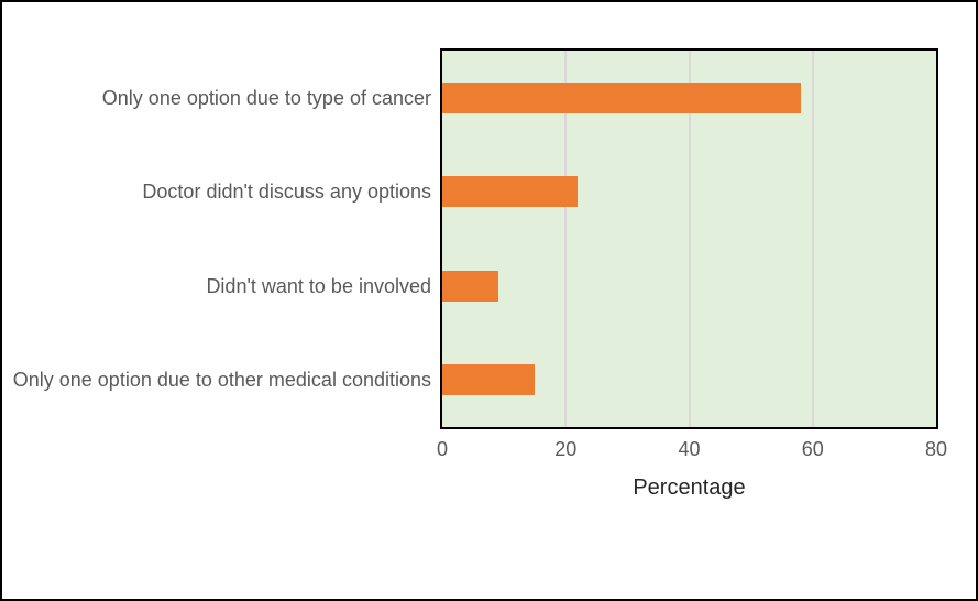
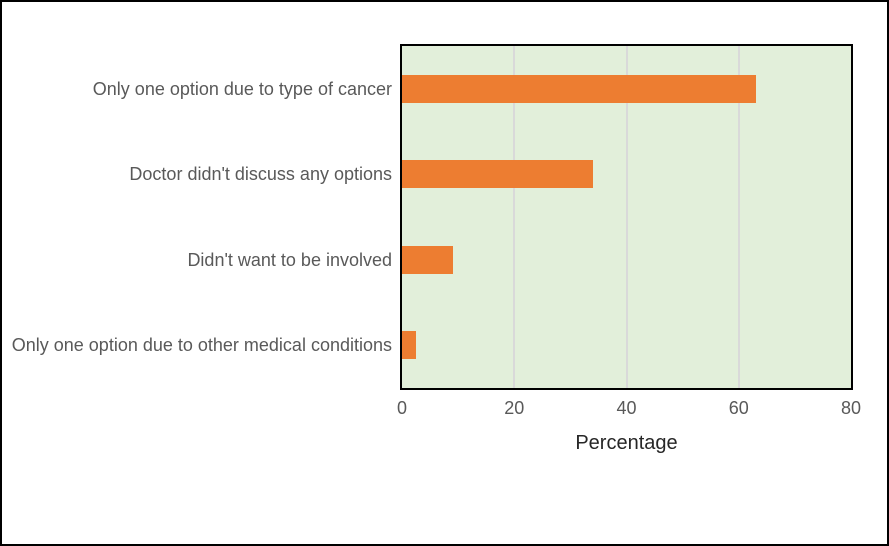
Only one option due to type of cancer: 58 -> 63
Doctor didn't discuss any options: 22 -> 34
Only one option due to other medical conditions: 15 -> 2
